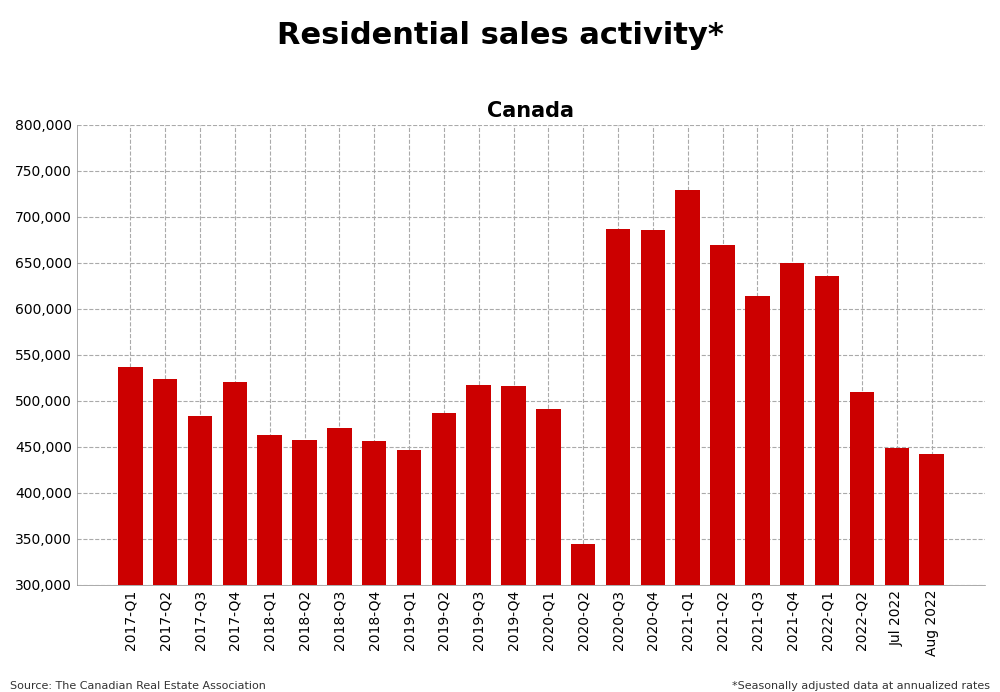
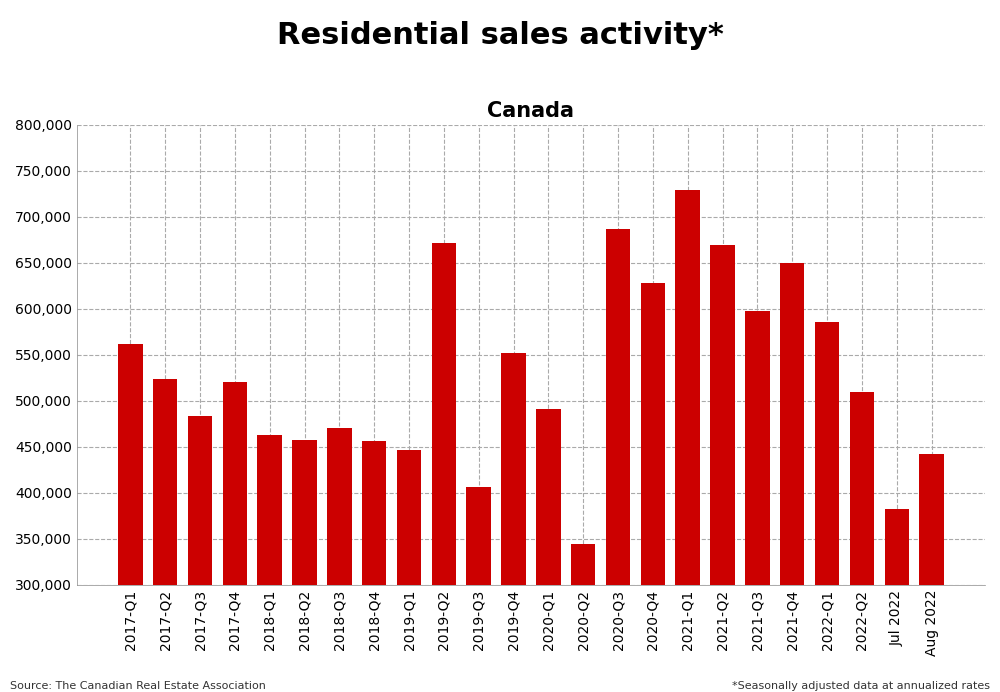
2017-Q1: 537,000 -> 562,000
2019-Q2: 487,000 -> 672,000
2019-Q3: 517,000 -> 406,000
2019-Q4: 516,000 -> 552,000
2020-Q4: 686,000 -> 628,000
2021-Q3: 614,000 -> 598,000
2022-Q1: 636,000 -> 586,000
Jul 2022: 449,000 -> 382,000
